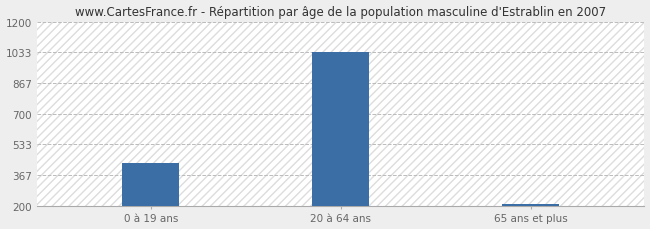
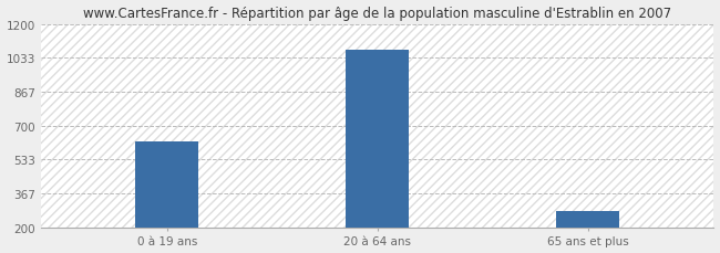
0 à 19 ans: 430 -> 620
20 à 64 ans: 1030 -> 1070
65 ans et plus: 210 -> 280
